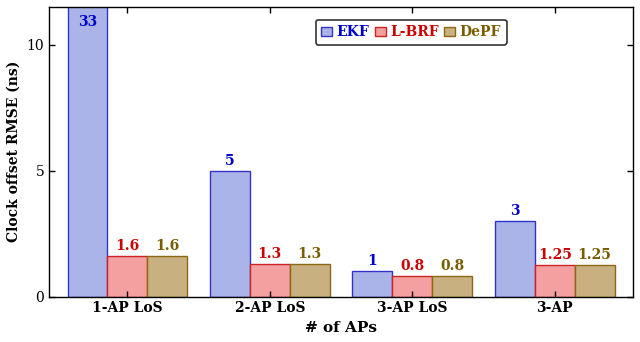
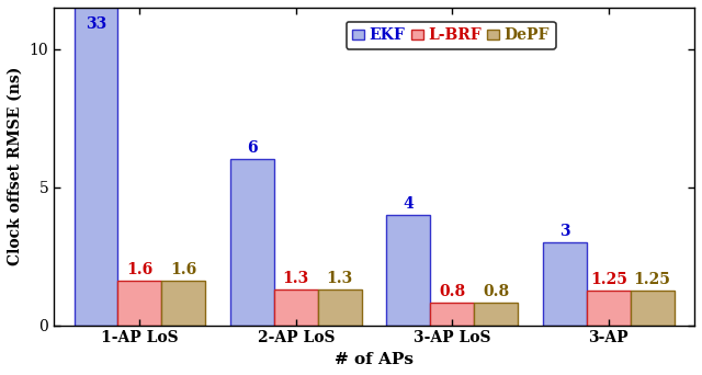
EKF/2-AP LoS: 5 -> 6
EKF/3-AP LoS: 1 -> 4
